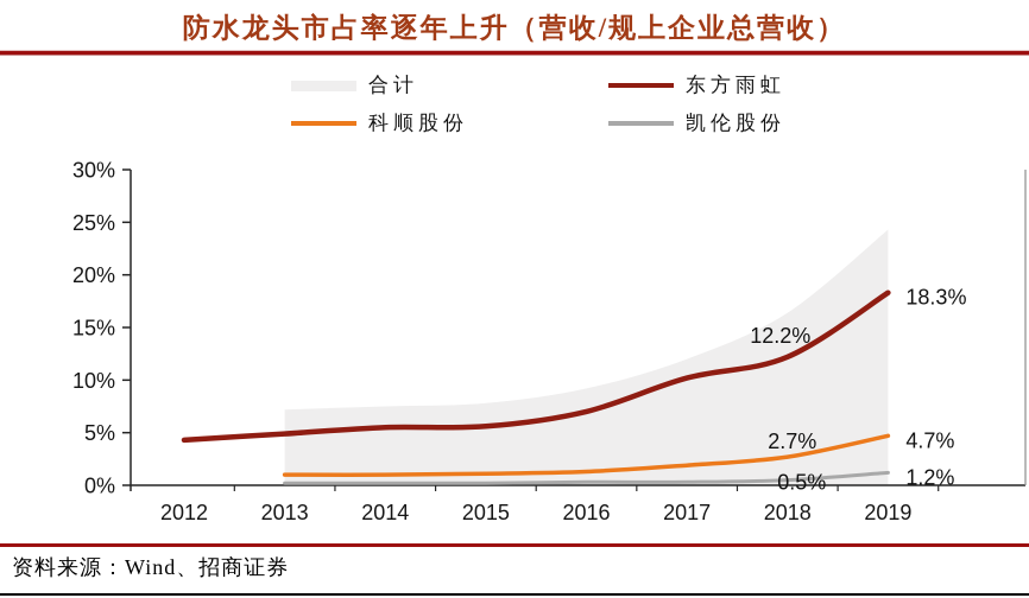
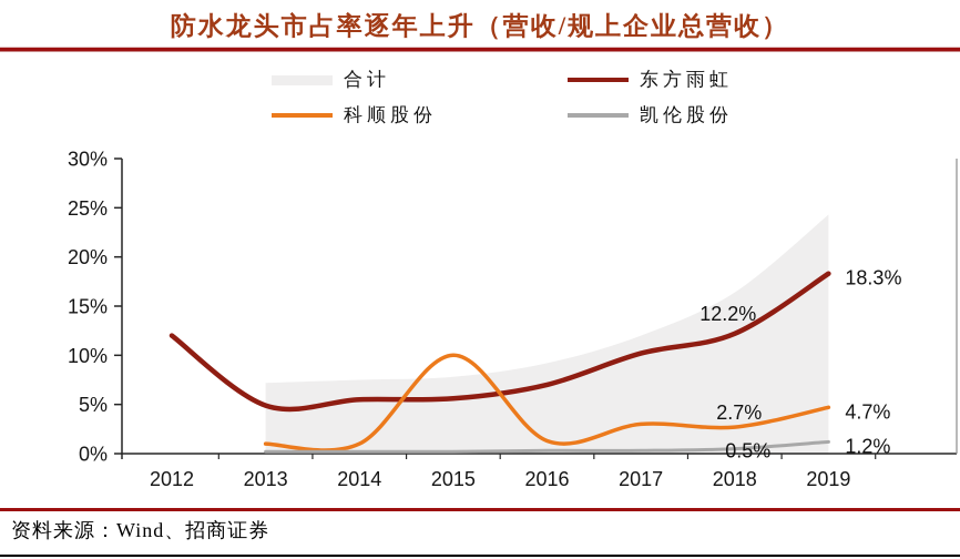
东方雨虹/2012: 4% -> 12%
科顺股份/2015: 1% -> 10%
科顺股份/2017: 2% -> 3%
